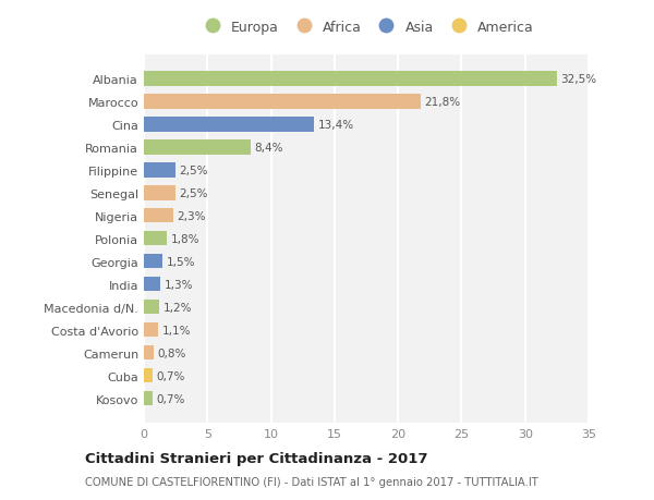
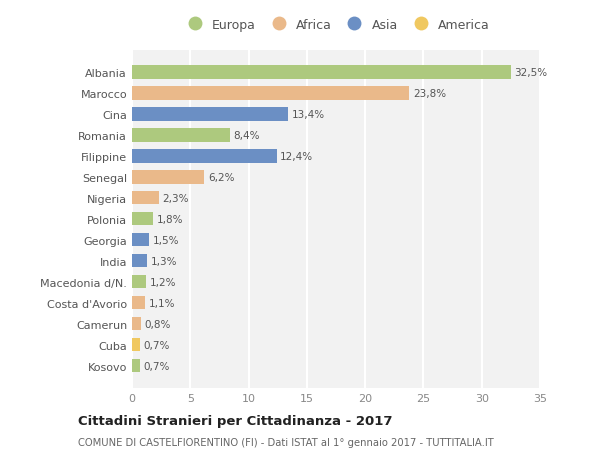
Marocco: 21,8% -> 23,8%
Filippine: 2,5% -> 12,4%
Senegal: 2,5% -> 6,2%
